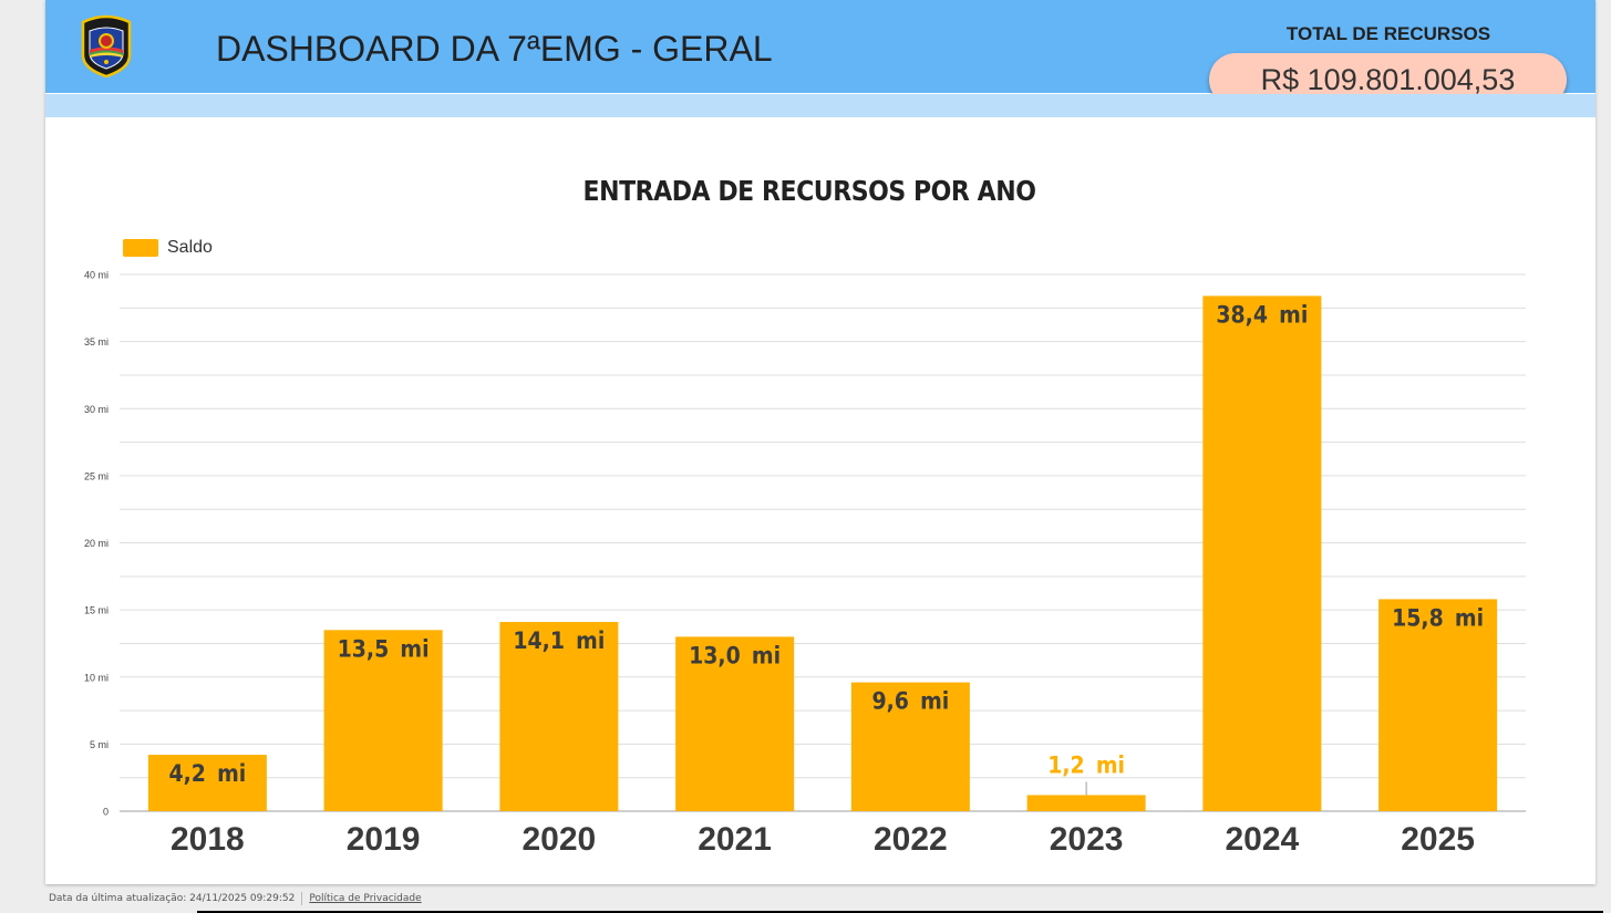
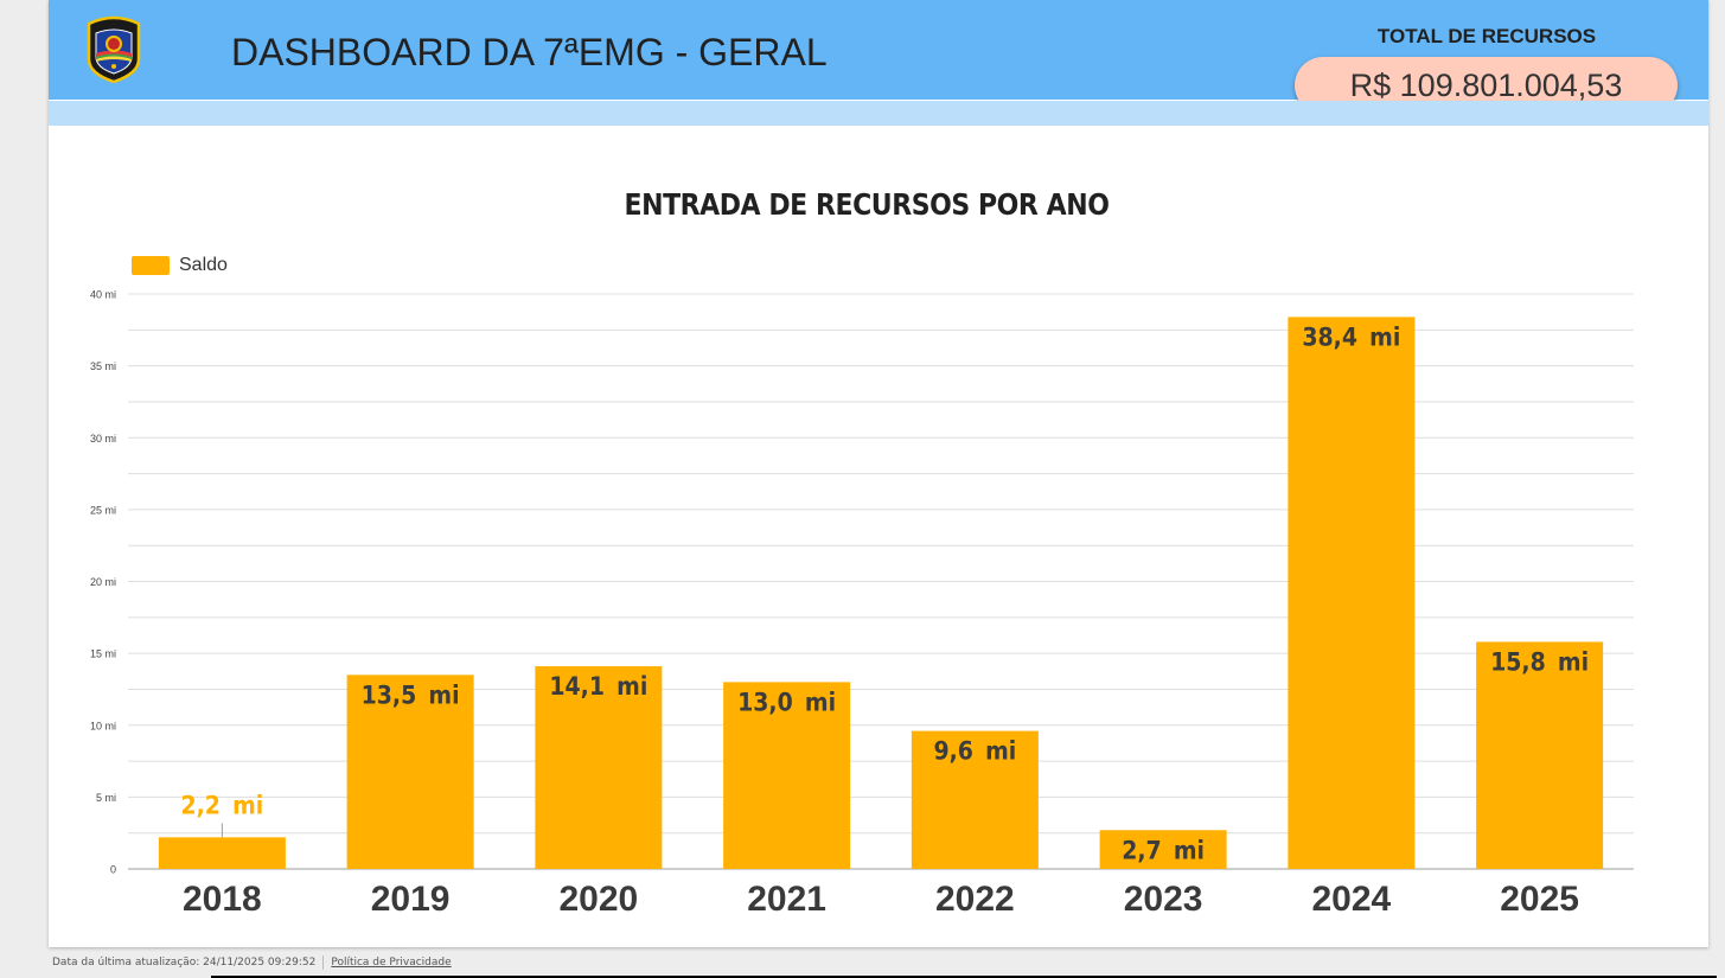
2018: 4,2 -> 2,2
2023: 1,2 -> 2,7
